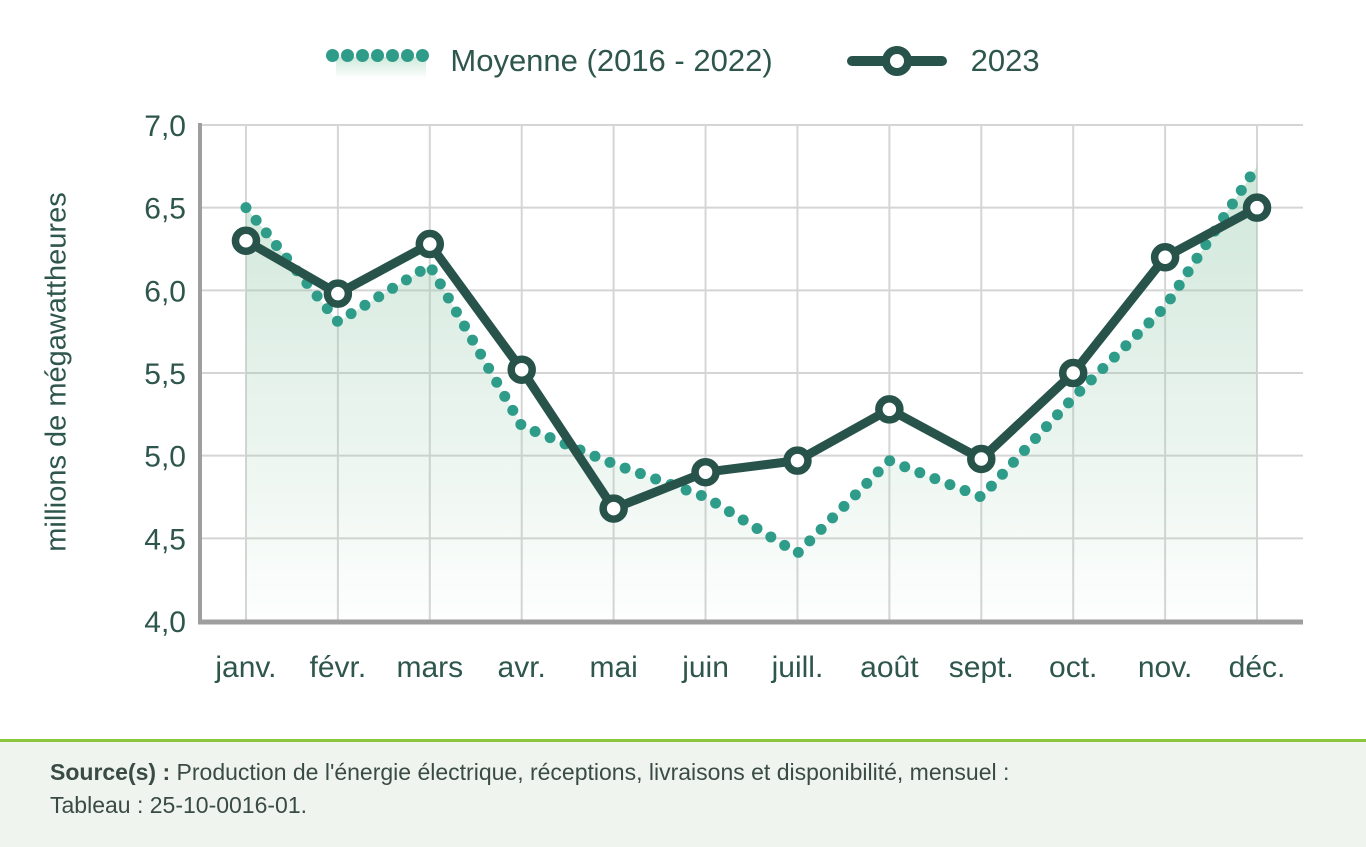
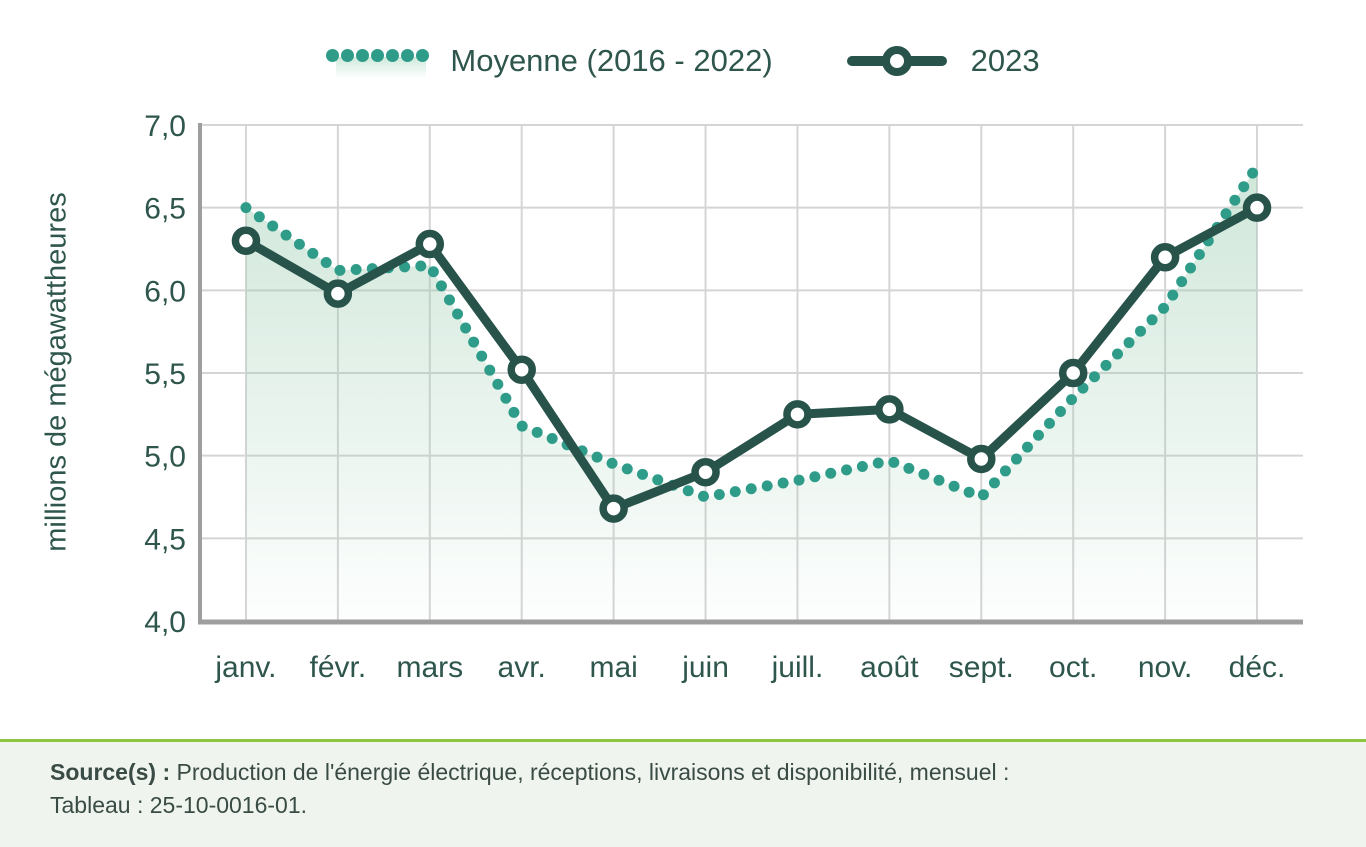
Moyenne (2016 - 2022)/févr.: 5,81 -> 6,12
Moyenne (2016 - 2022)/juill.: 4,41 -> 4,85
2023/juill.: 4,97 -> 5,25
